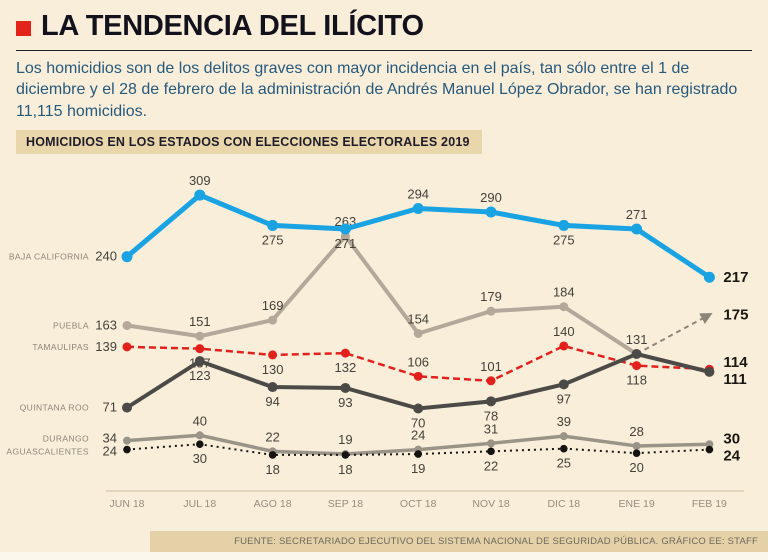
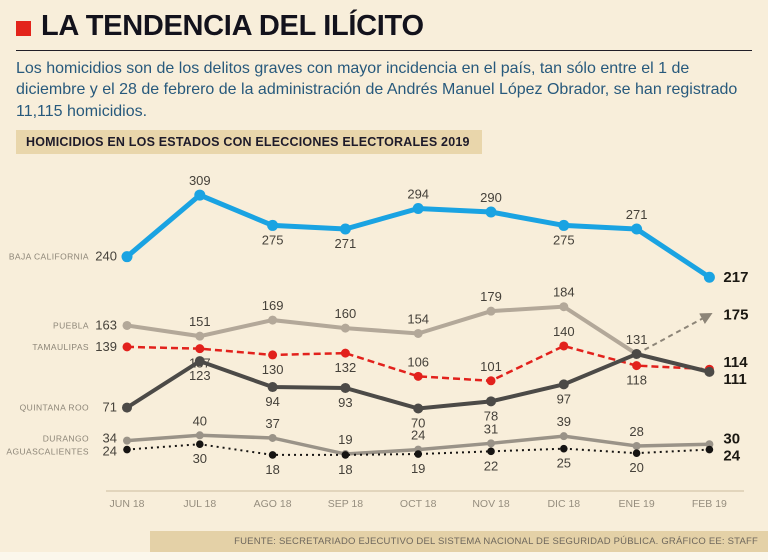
DURANGO/AGO 18: 22 -> 37
PUEBLA/SEP 18: 263 -> 160
